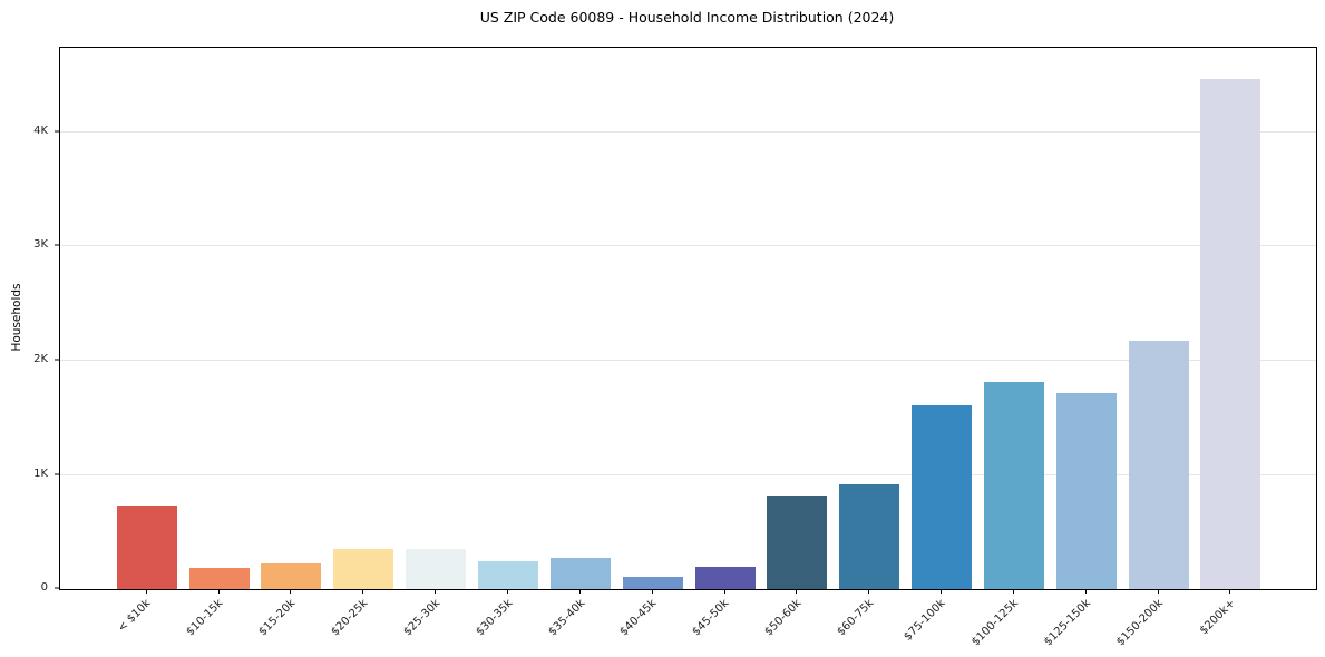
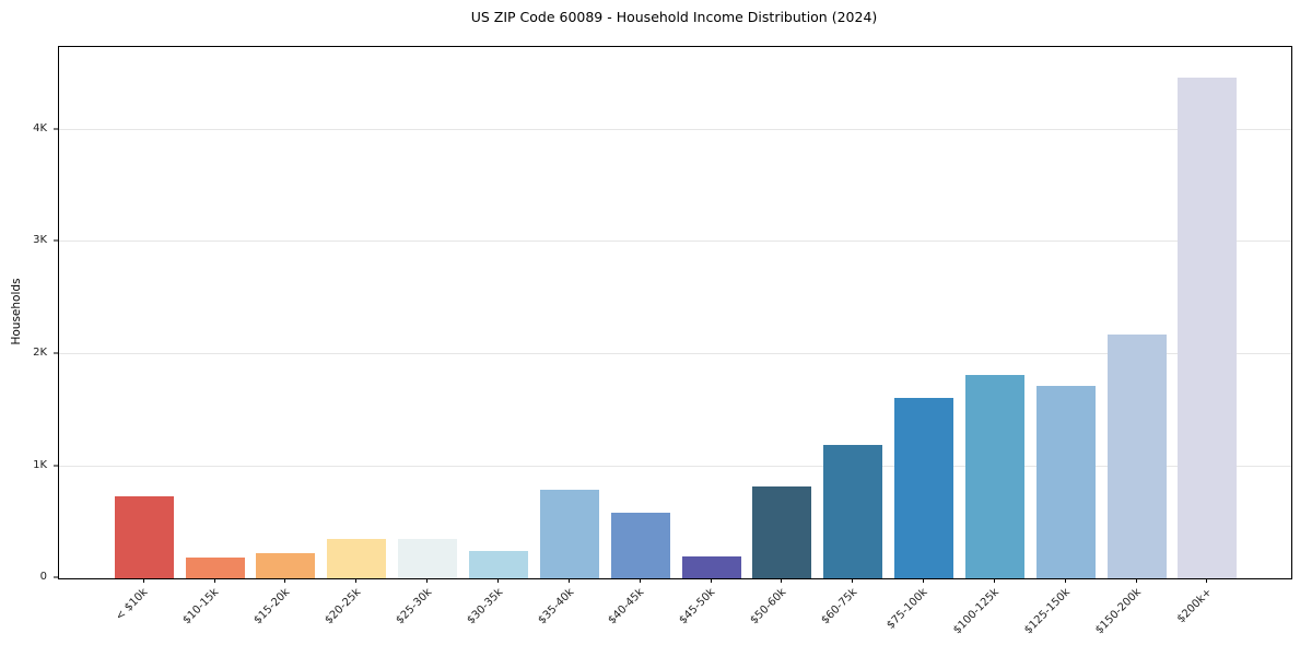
$35-40k: 0.28K -> 0.79K
$40-45k: 0.11K -> 0.59K
$60-75k: 0.92K -> 1.19K
